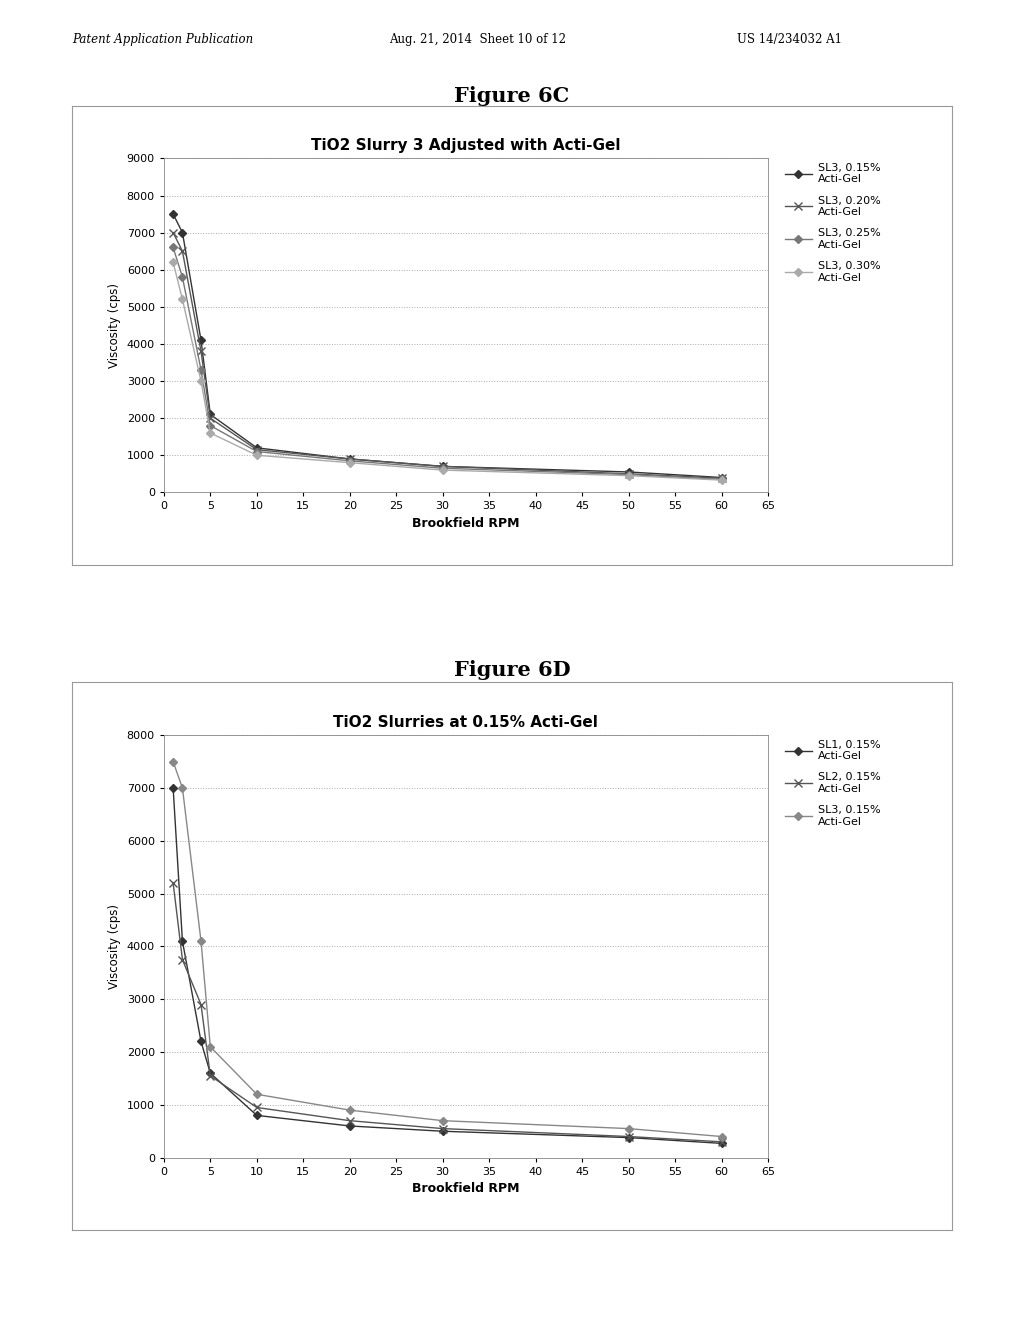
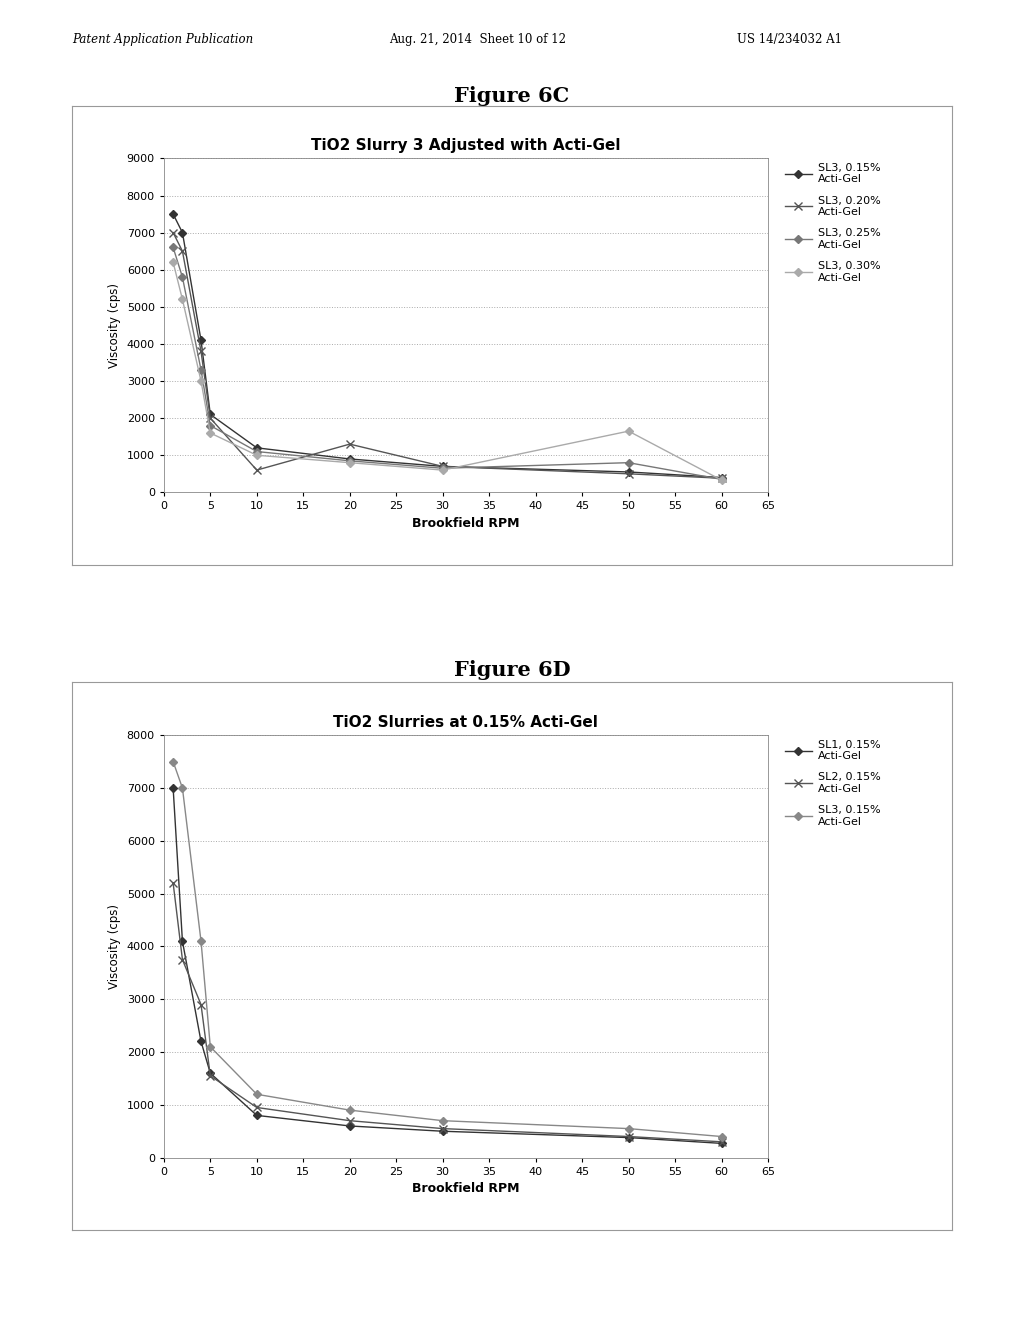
TiO2 Slurry 3 Adjusted with Acti-Gel/SL3, 0.20% Acti-Gel/10: 1150 -> 600
TiO2 Slurry 3 Adjusted with Acti-Gel/SL3, 0.20% Acti-Gel/20: 900 -> 1300
TiO2 Slurry 3 Adjusted with Acti-Gel/SL3, 0.25% Acti-Gel/50: 480 -> 800
TiO2 Slurry 3 Adjusted with Acti-Gel/SL3, 0.30% Acti-Gel/50: 450 -> 1650
